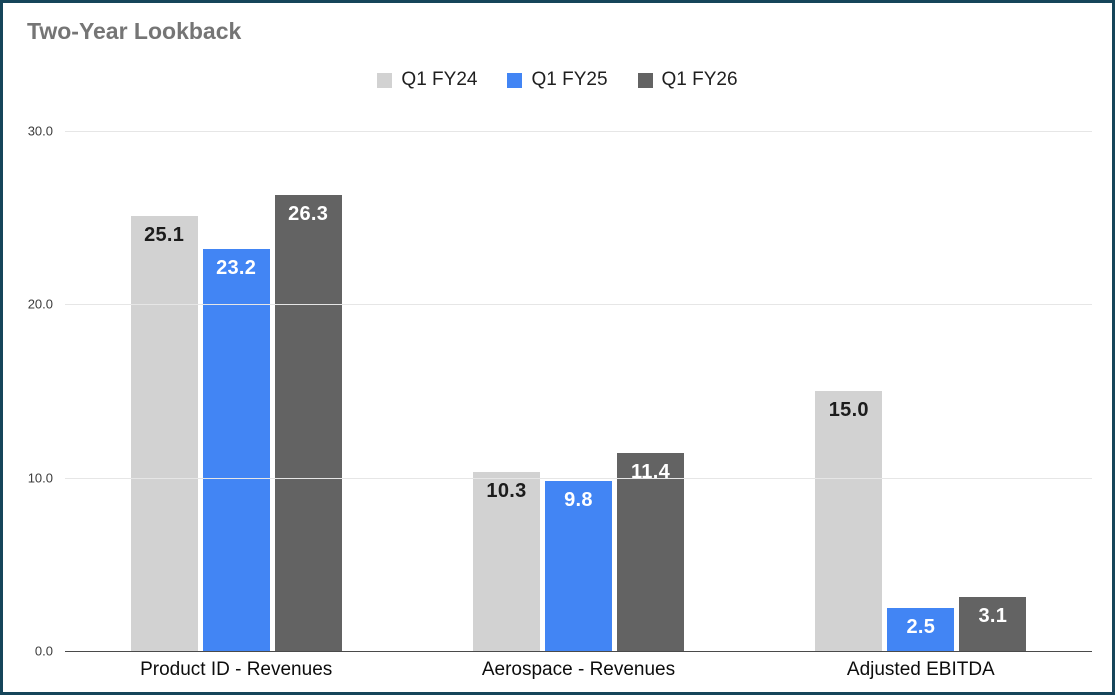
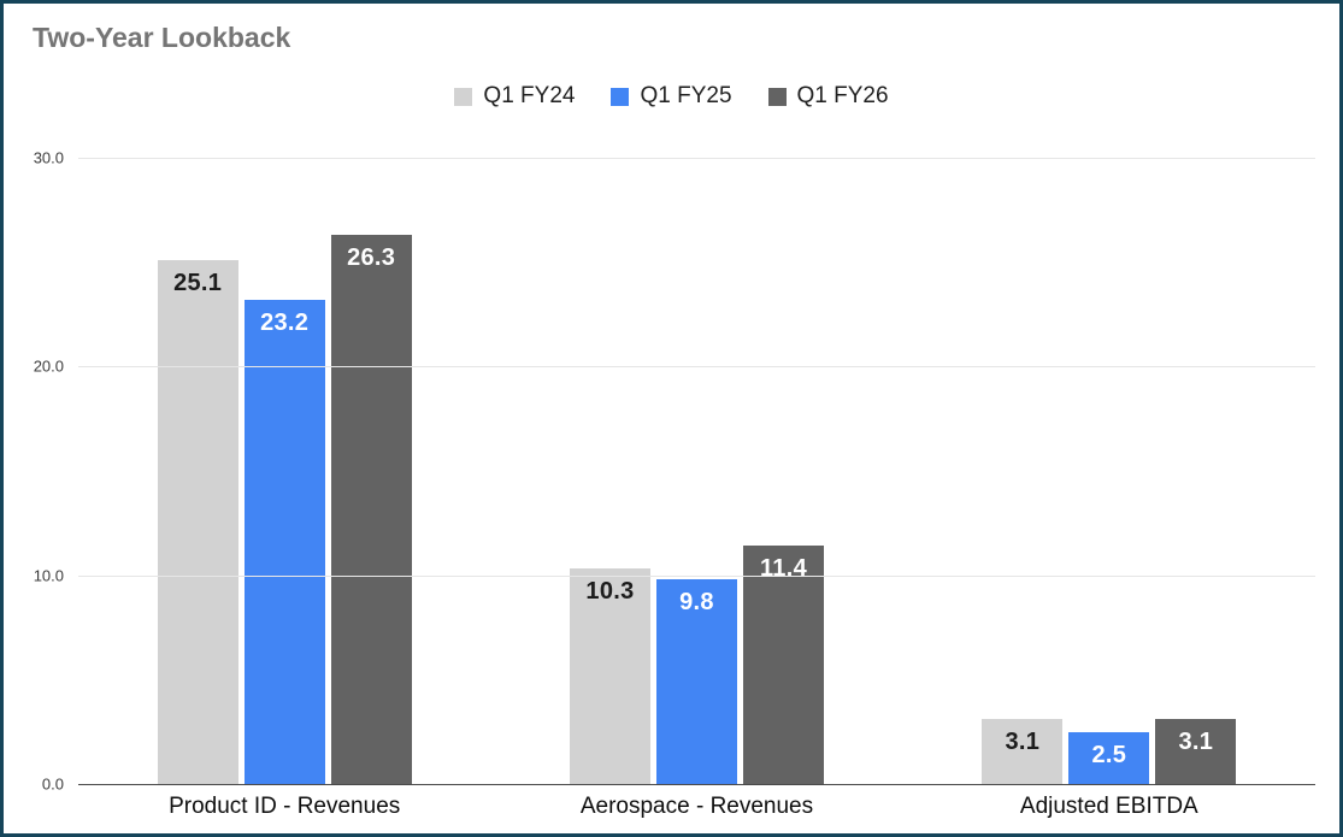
Q1 FY24/Adjusted EBITDA: 15.0 -> 3.1
